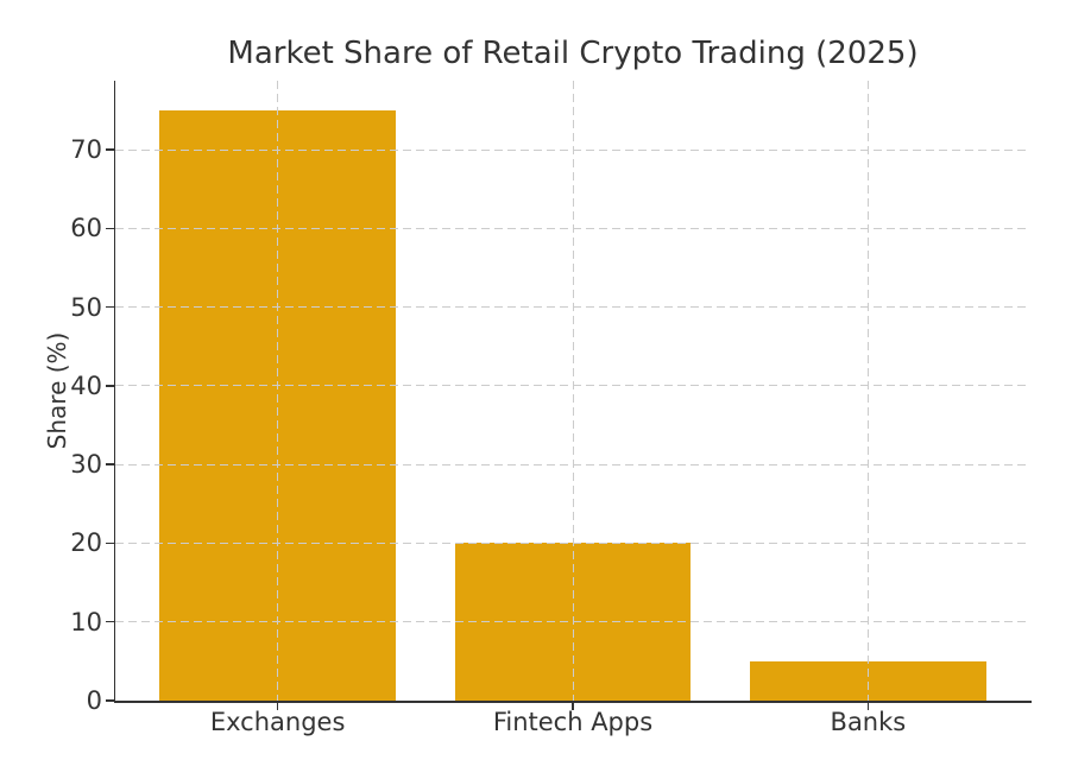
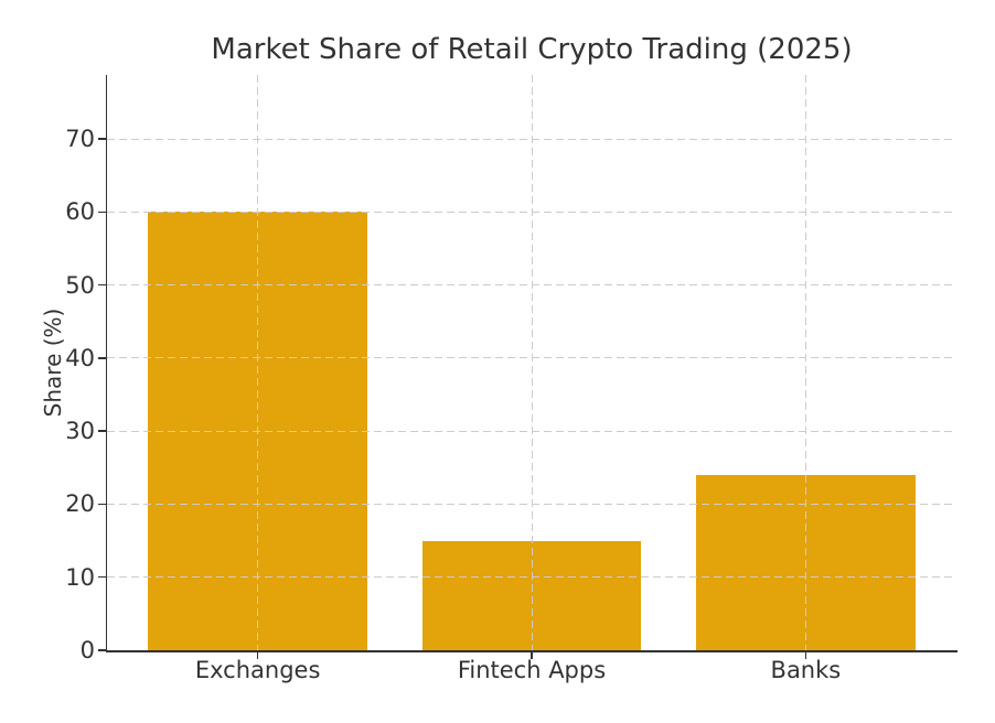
Exchanges: 75 -> 60
Fintech Apps: 20 -> 15
Banks: 5 -> 24
